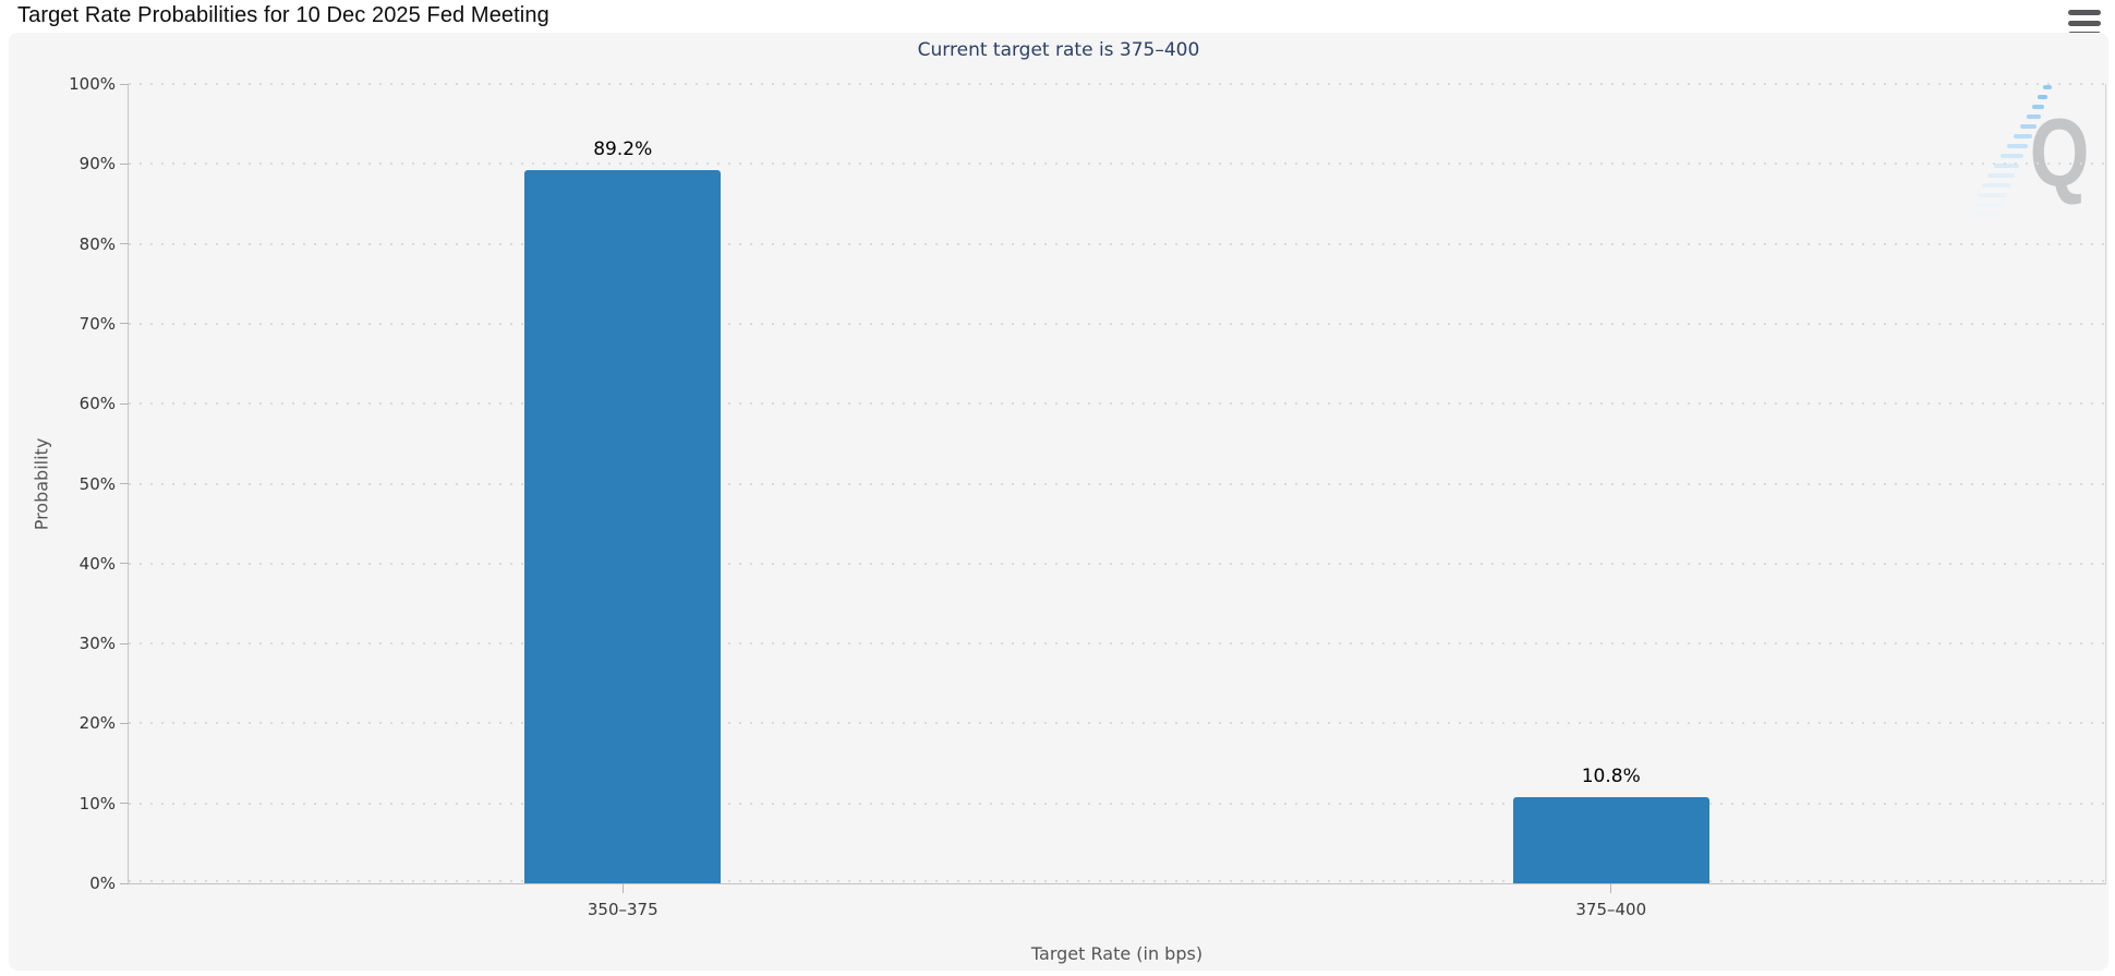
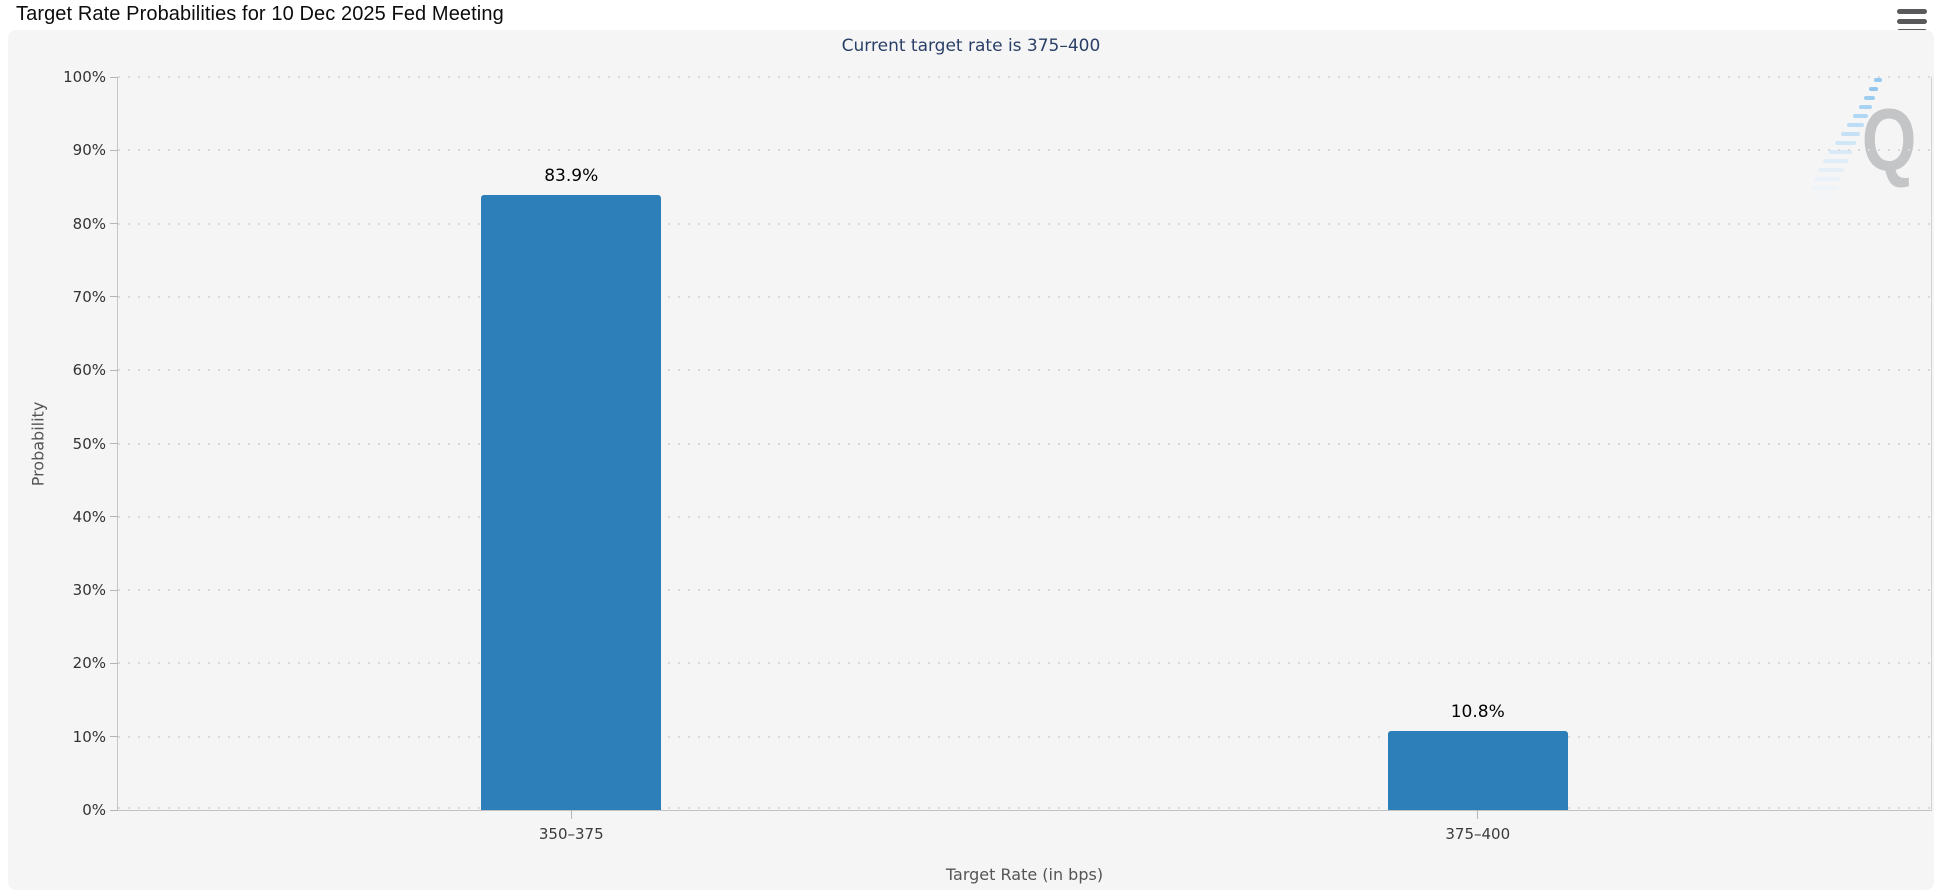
350–375: 89.2% -> 83.9%
